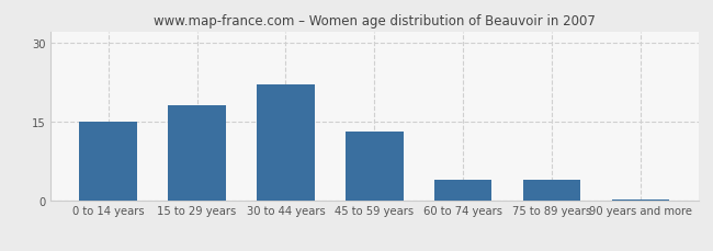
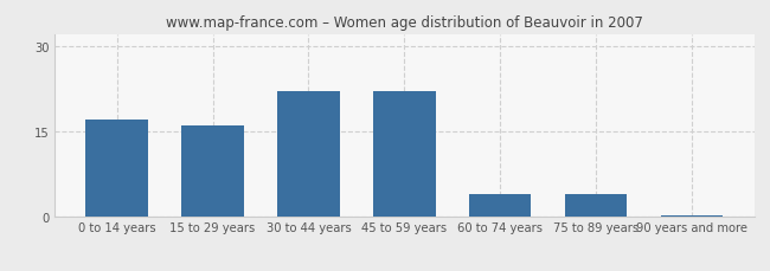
0 to 14 years: 15.0 -> 17.0
15 to 29 years: 18.0 -> 16.0
45 to 59 years: 13.0 -> 22.0
